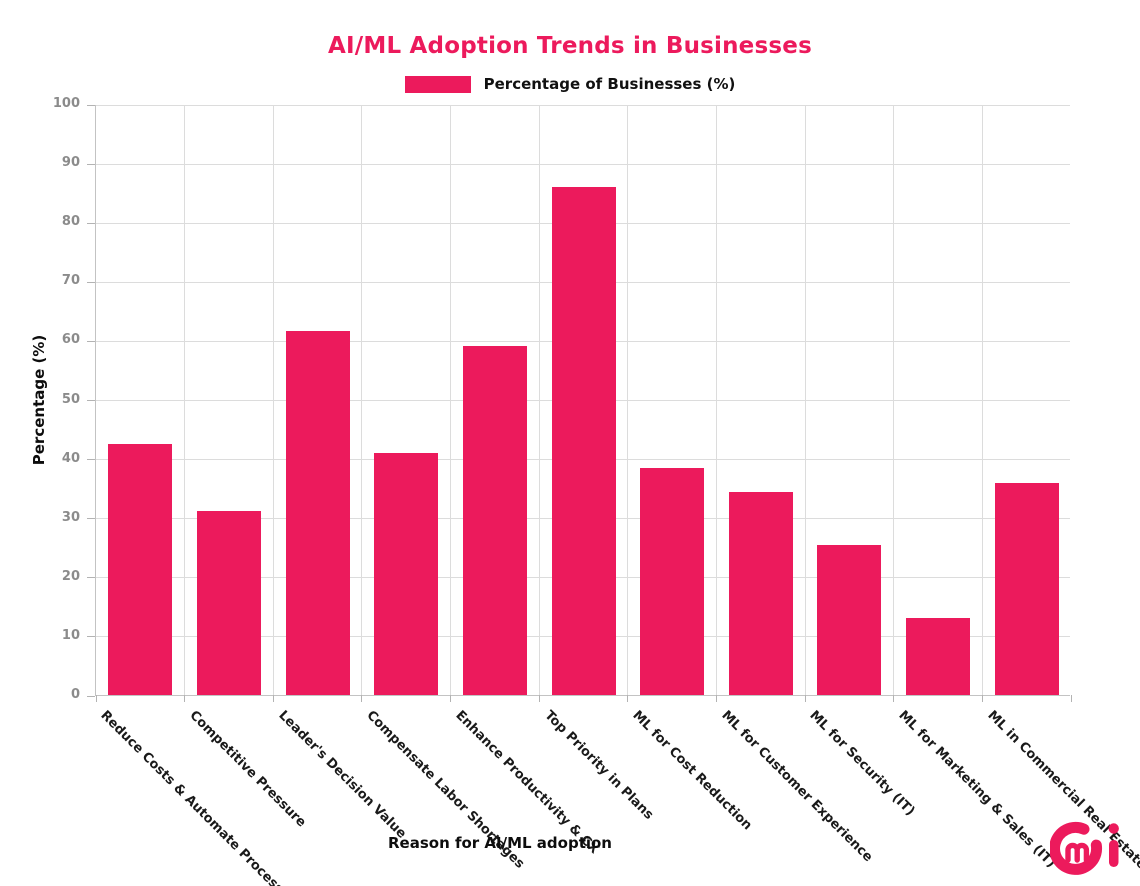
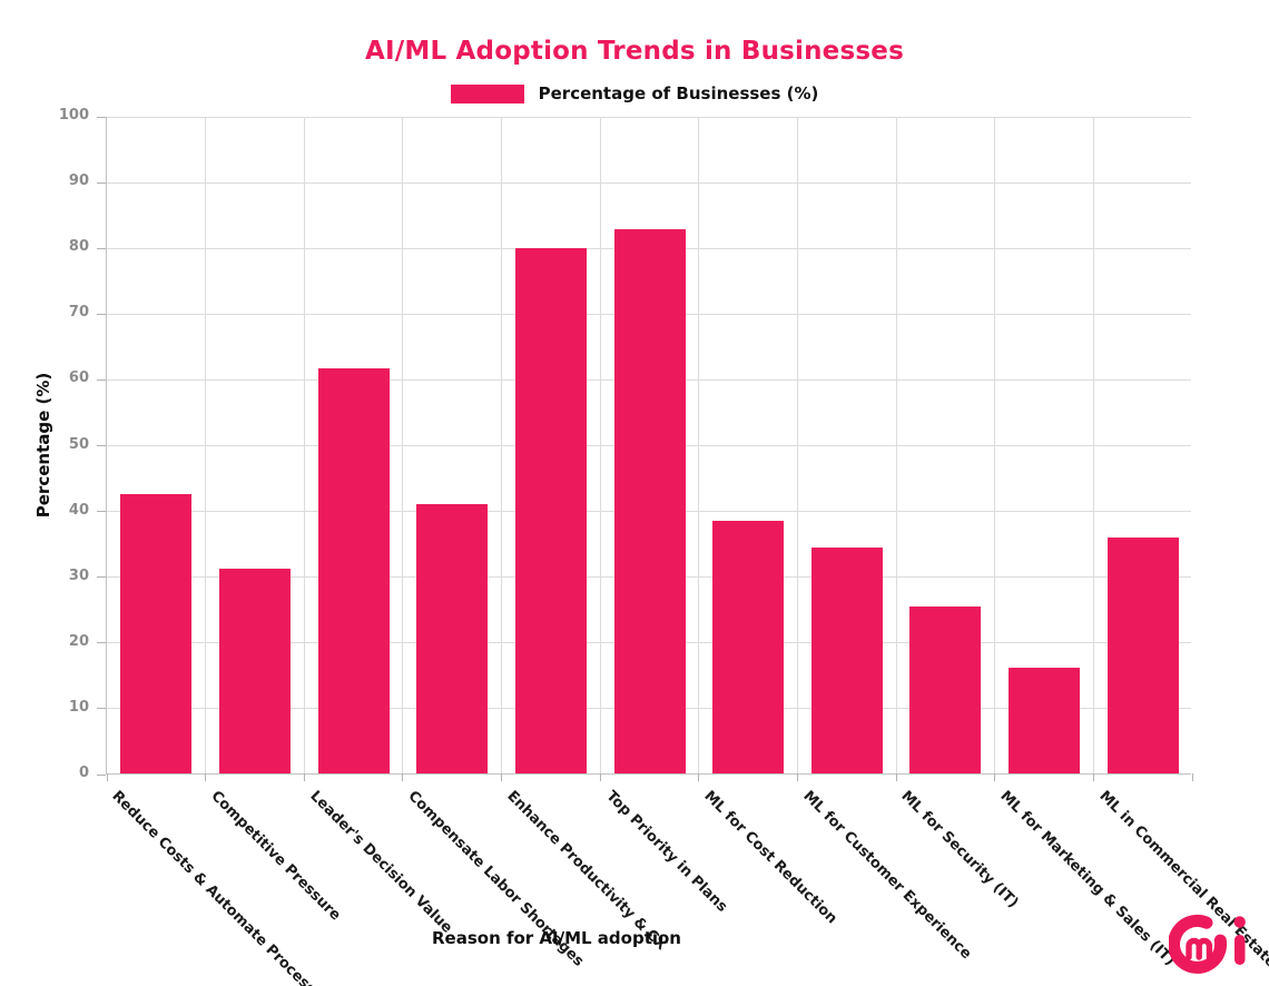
Enhance Productivity & CX: 59 -> 80
Top Priority in Plans: 86 -> 83
ML for Marketing & Sales (IT): 13 -> 16
